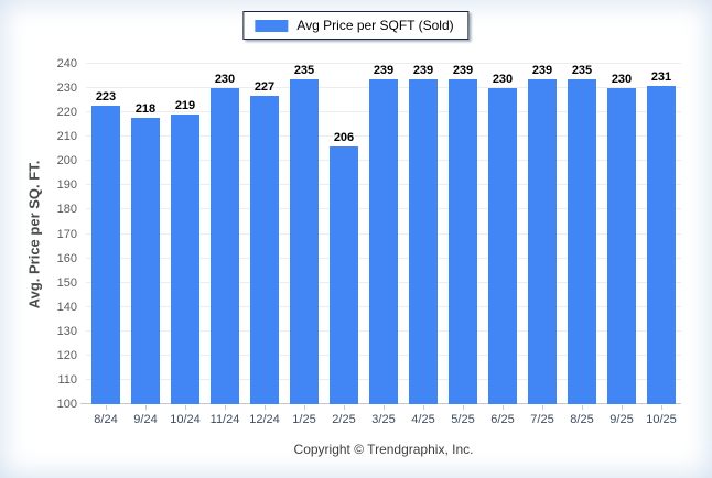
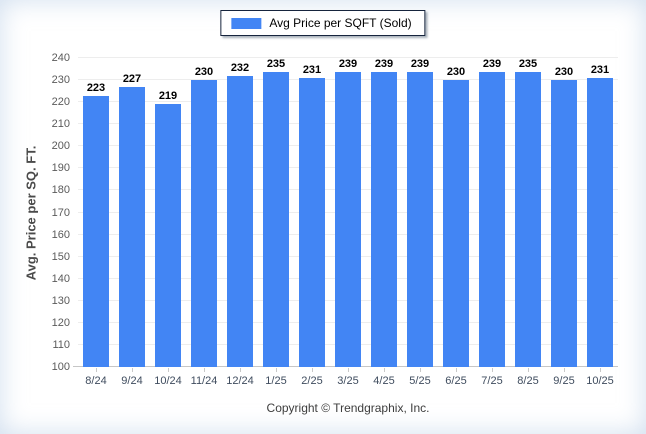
9/24: 218 -> 227
12/24: 227 -> 232
2/25: 206 -> 231
